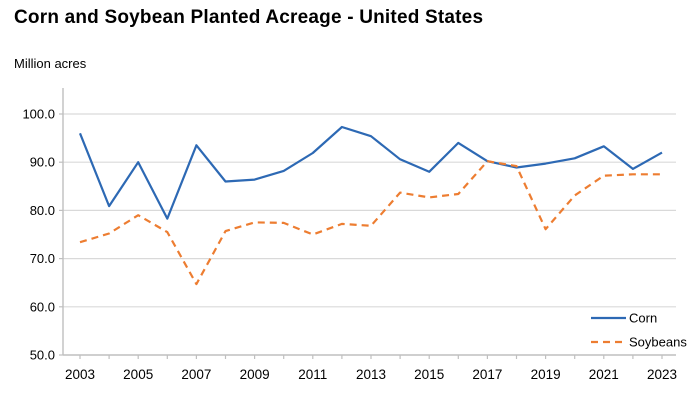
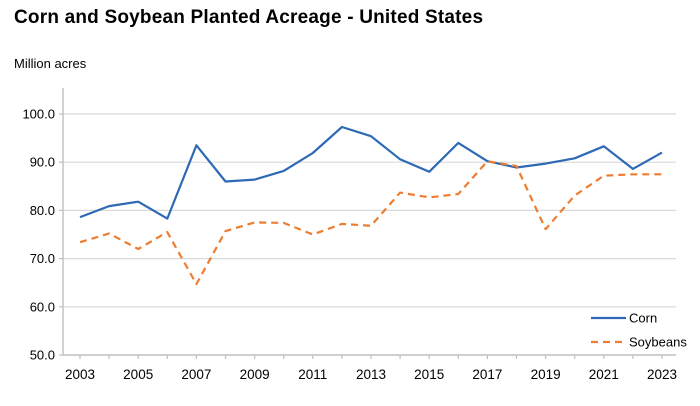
Corn/2003: 96 -> 79
Corn/2005: 90 -> 82
Soybeans/2005: 79 -> 72
